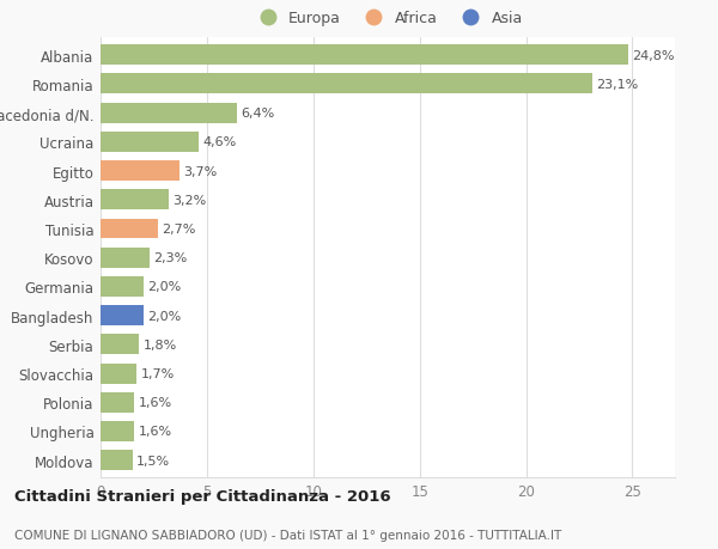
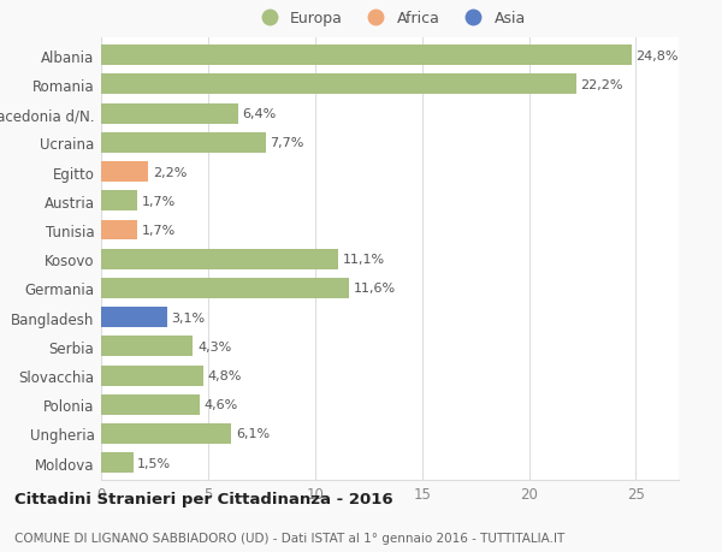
Romania: 23,1% -> 22,2%
Ucraina: 4,6% -> 7,7%
Egitto: 3,7% -> 2,2%
Austria: 3,2% -> 1,7%
Tunisia: 2,7% -> 1,7%
Kosovo: 2,3% -> 11,1%
Germania: 2,0% -> 11,6%
Bangladesh: 2,0% -> 3,1%
Serbia: 1,8% -> 4,3%
Slovacchia: 1,7% -> 4,8%
Polonia: 1,6% -> 4,6%
Ungheria: 1,6% -> 6,1%
